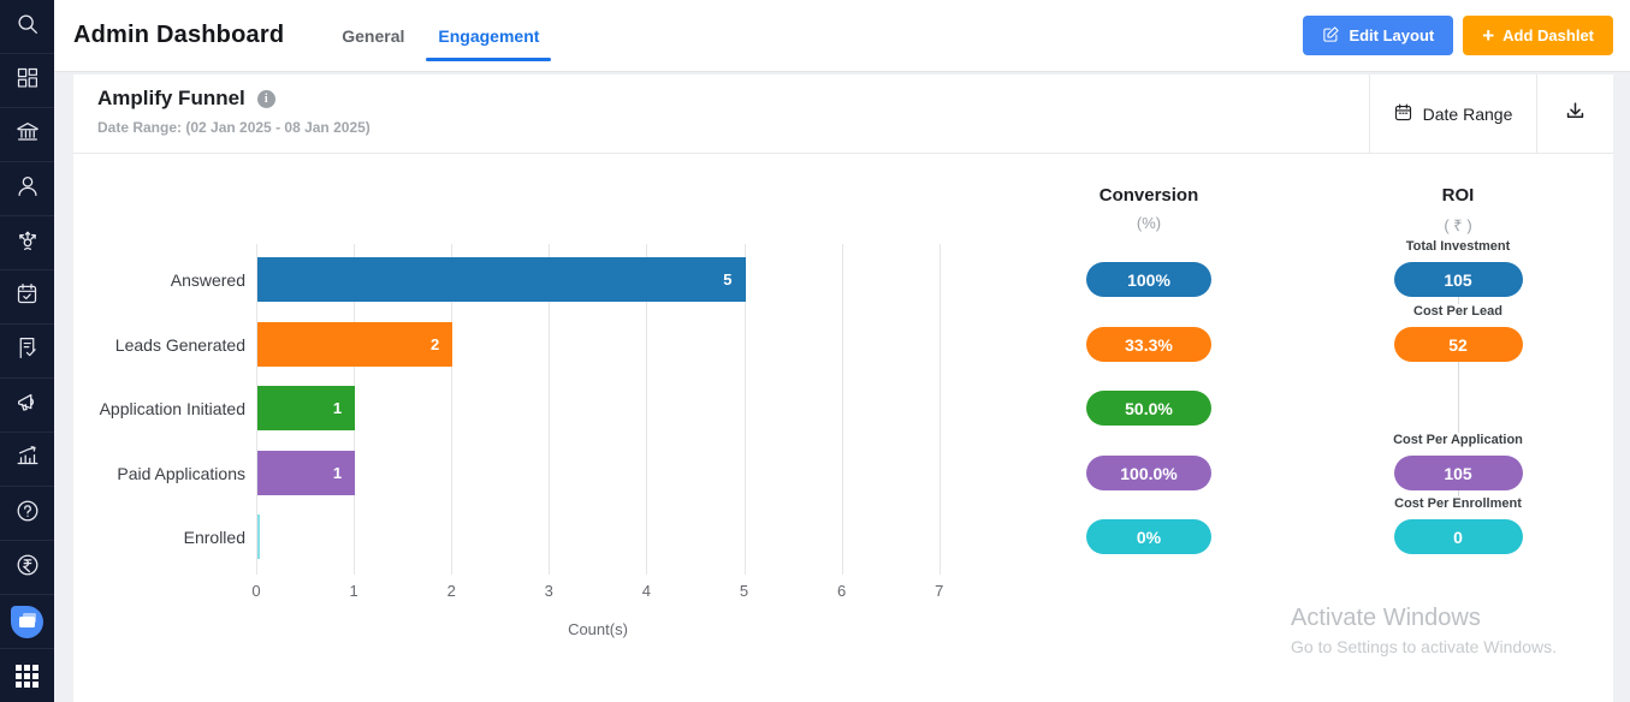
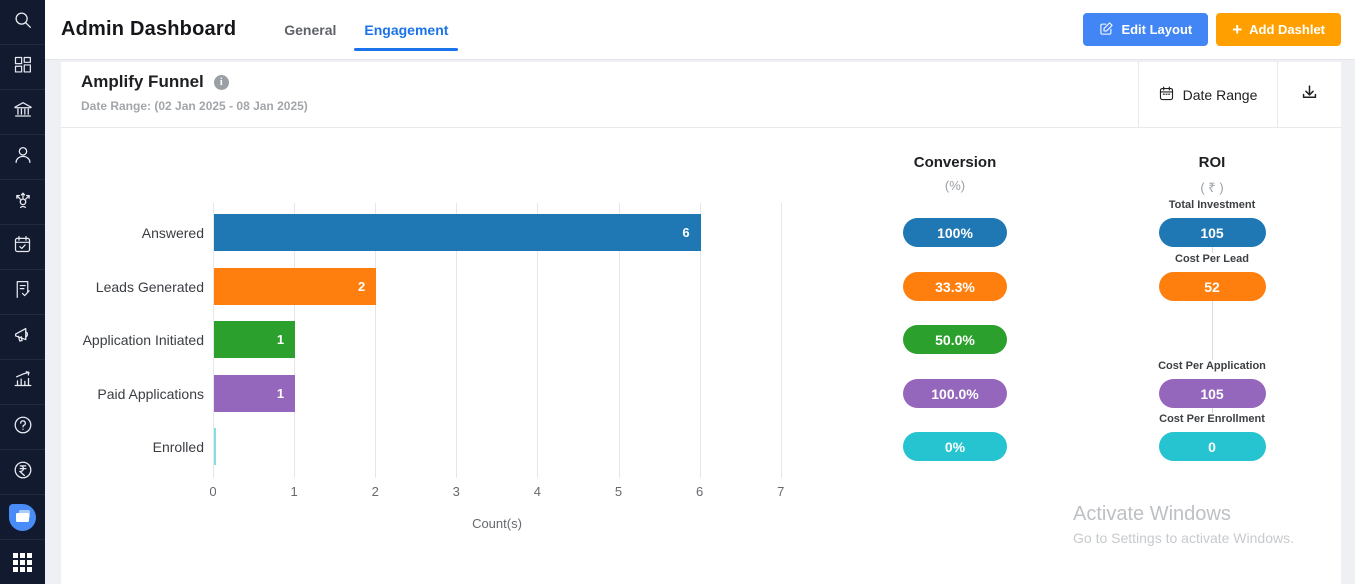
Answered: 5 -> 6
